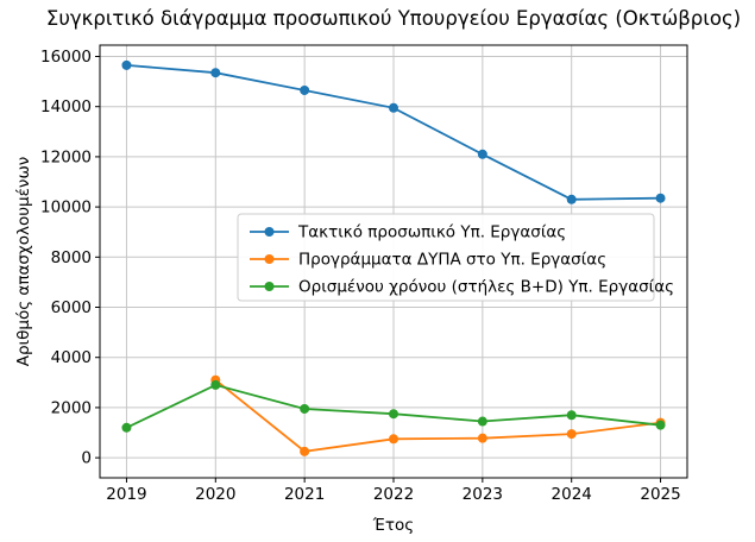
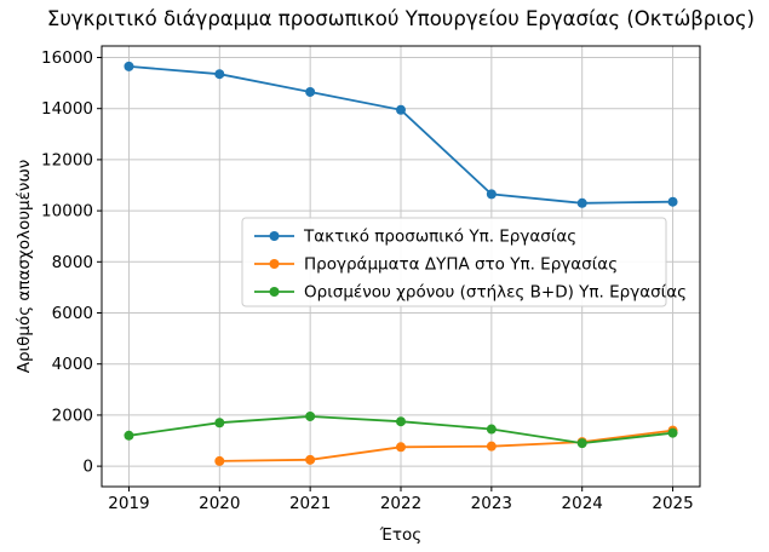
Προγράμματα ΔΥΠΑ στο Υπ. Εργασίας/2020: 3100 -> 200
Ορισμένου χρόνου (στήλες B+D) Υπ. Εργασίας/2020: 2900 -> 1700
Τακτικό προσωπικό Υπ. Εργασίας/2023: 12100 -> 10600
Ορισμένου χρόνου (στήλες B+D) Υπ. Εργασίας/2024: 1700 -> 900
